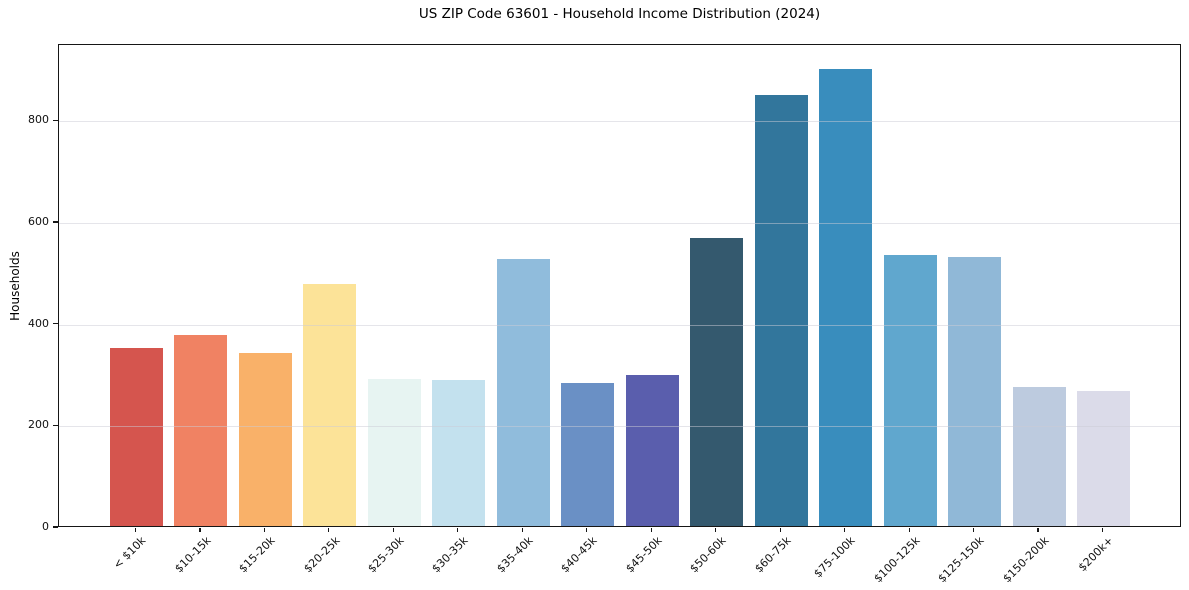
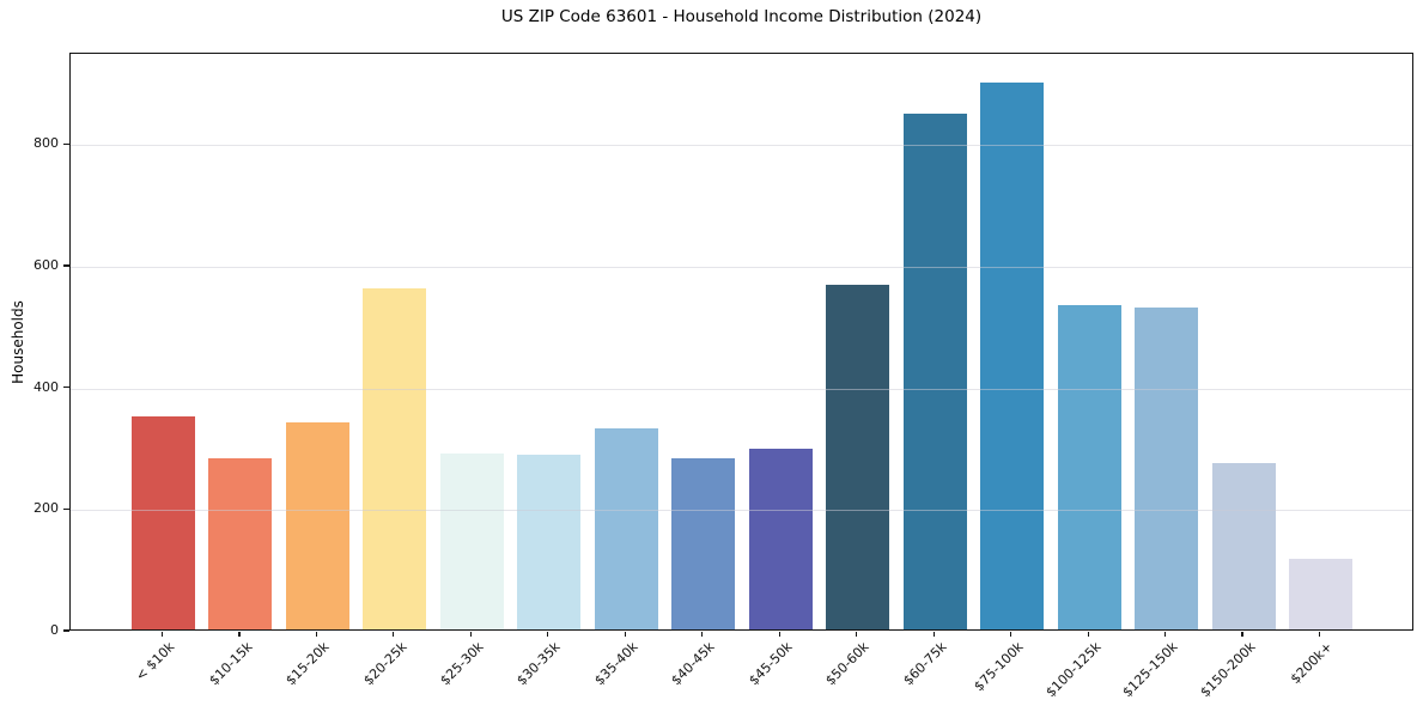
$10-15k: 380 -> 290
$20-25k: 480 -> 560
$35-40k: 530 -> 340
$200k+: 270 -> 120
